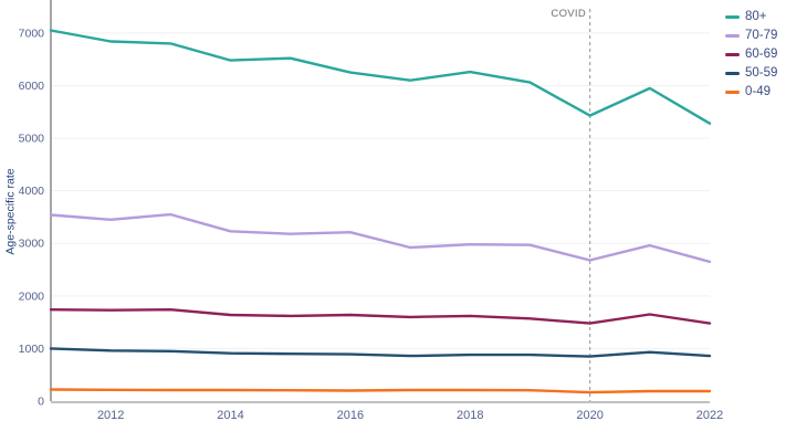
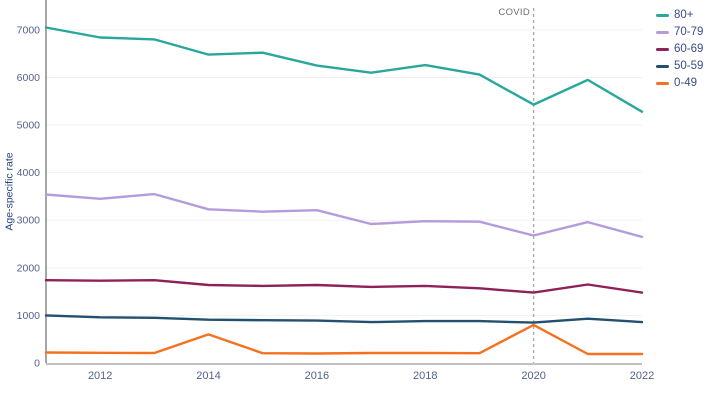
0-49/2014: 200 -> 600
0-49/2020: 200 -> 800
